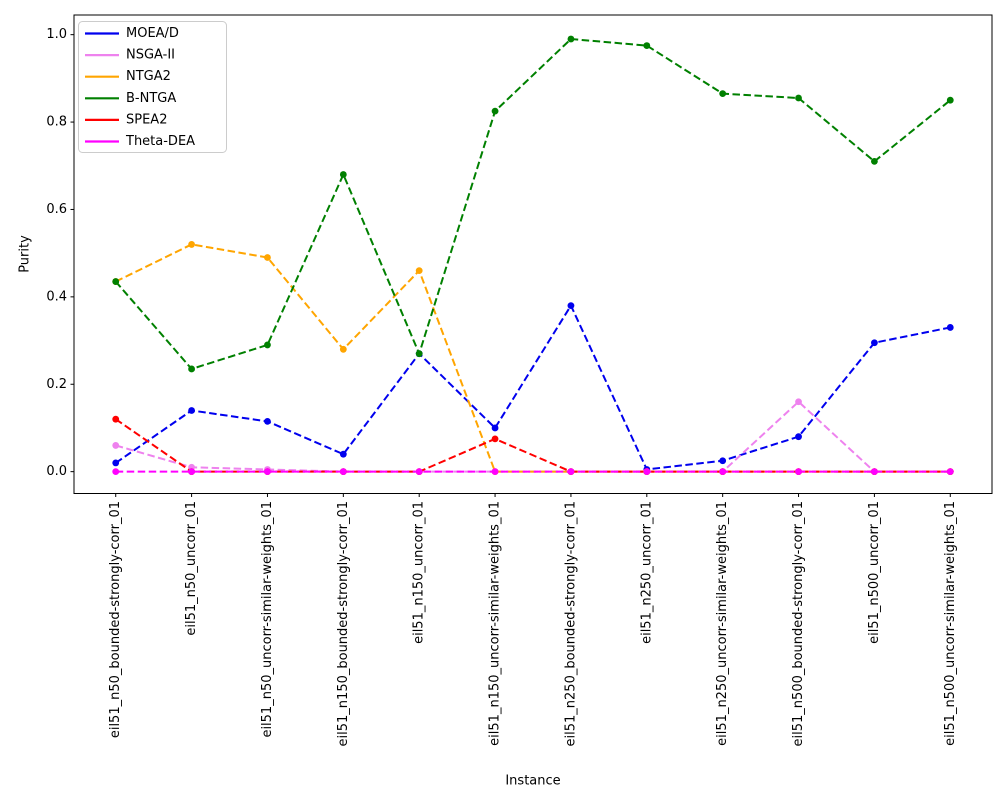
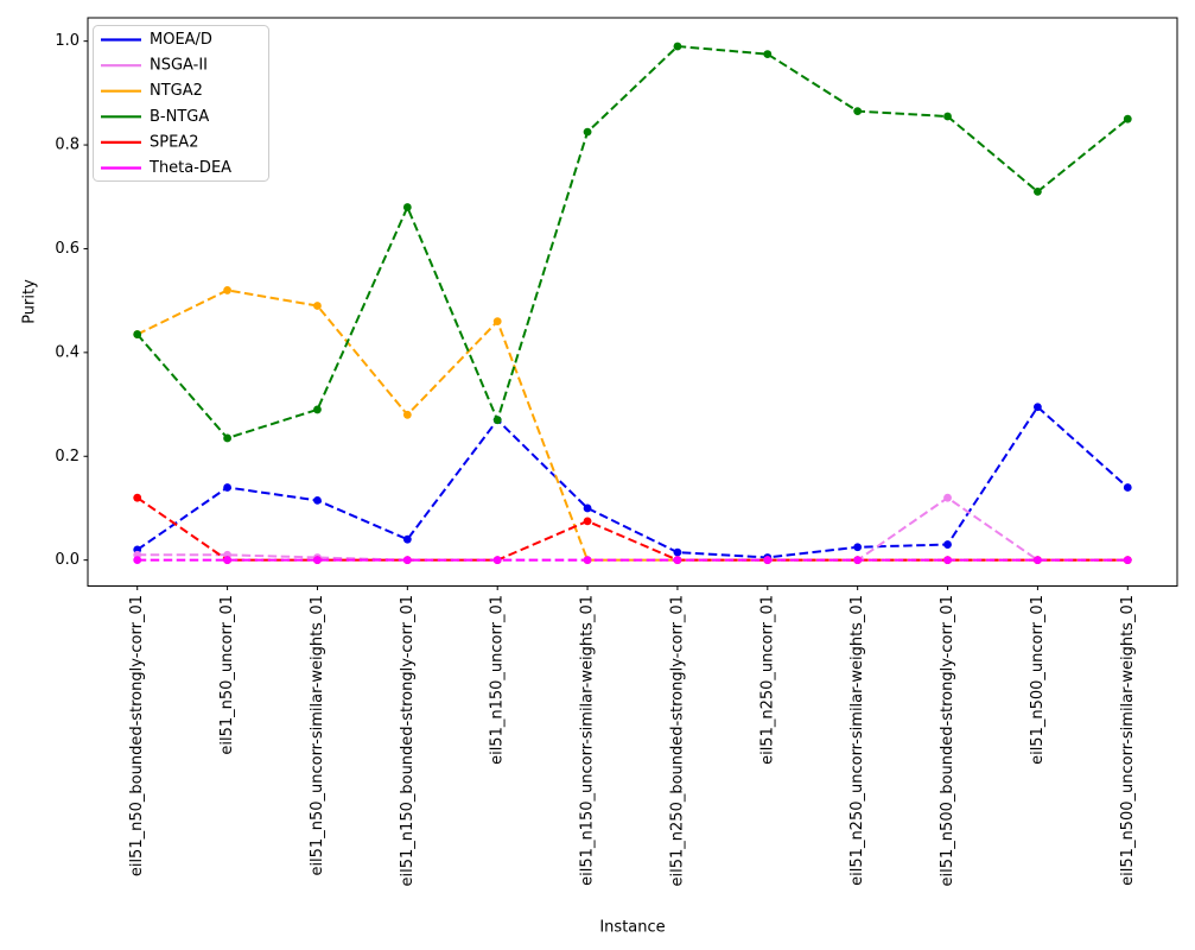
NSGA-II/eil51_n50_bounded-strongly-corr_01: 0.06 -> 0.01
MOEA/D/eil51_n250_bounded-strongly-corr_01: 0.38 -> 0.01
MOEA/D/eil51_n500_bounded-strongly-corr_01: 0.08 -> 0.03
NSGA-II/eil51_n500_bounded-strongly-corr_01: 0.16 -> 0.12
MOEA/D/eil51_n500_uncorr-similar-weights_01: 0.33 -> 0.14
